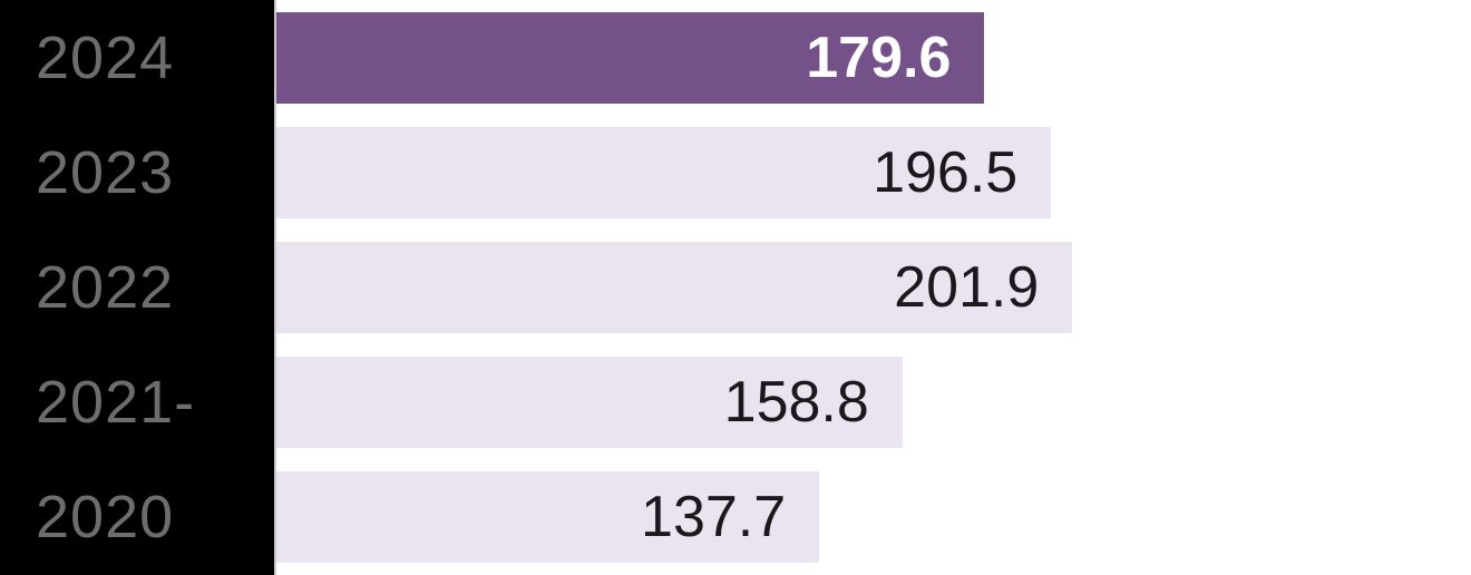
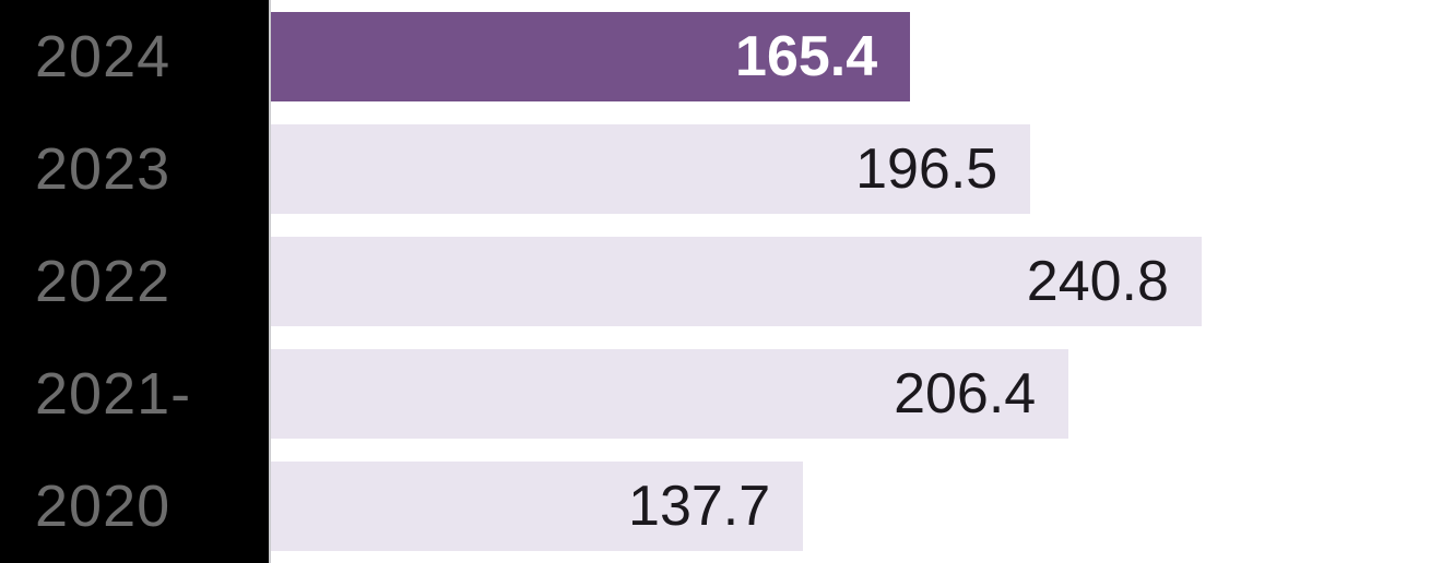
2024: 179.6 -> 165.4
2022: 201.9 -> 240.8
2021-: 158.8 -> 206.4
